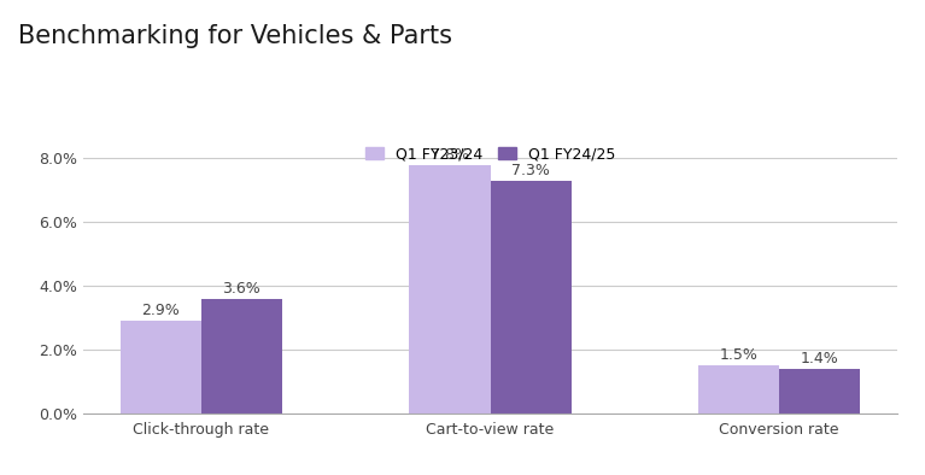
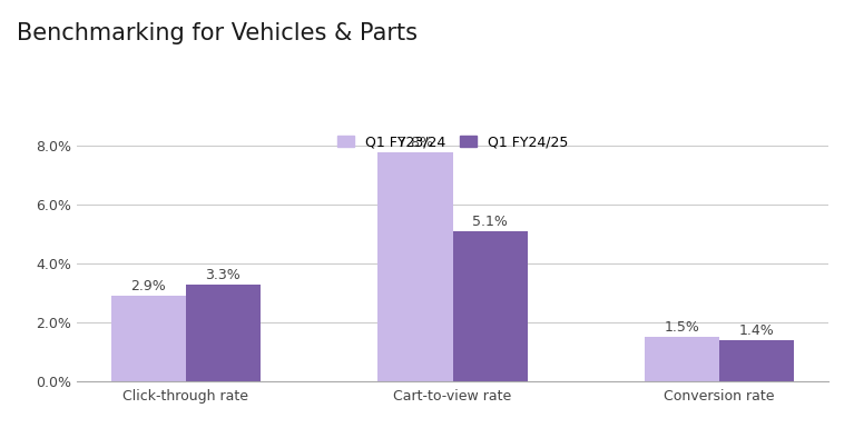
Q1 FY24/25/Click-through rate: 3.6% -> 3.3%
Q1 FY24/25/Cart-to-view rate: 7.3% -> 5.1%
